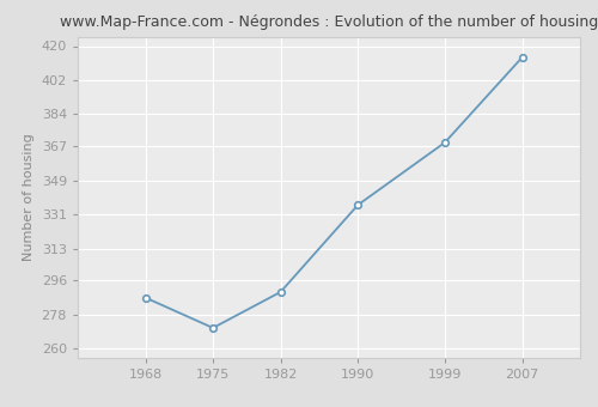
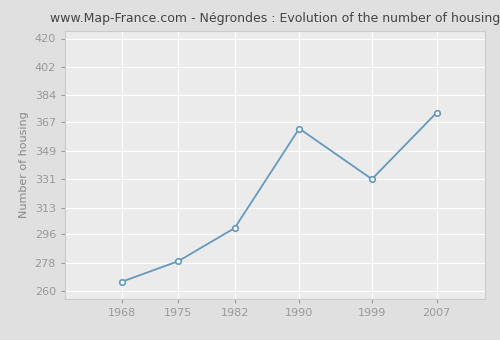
1968: 287 -> 266
1975: 271 -> 279
1982: 290 -> 300
1990: 336 -> 363
1999: 369 -> 331
2007: 414 -> 373
